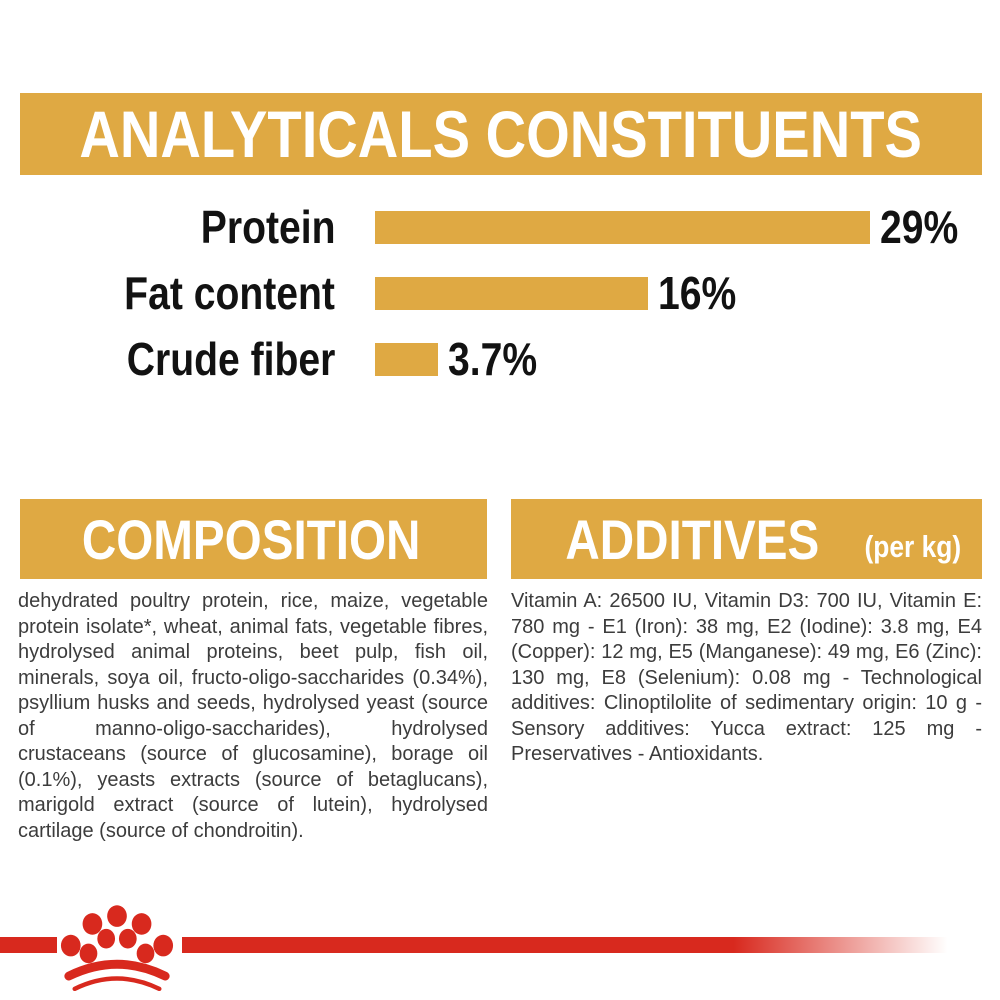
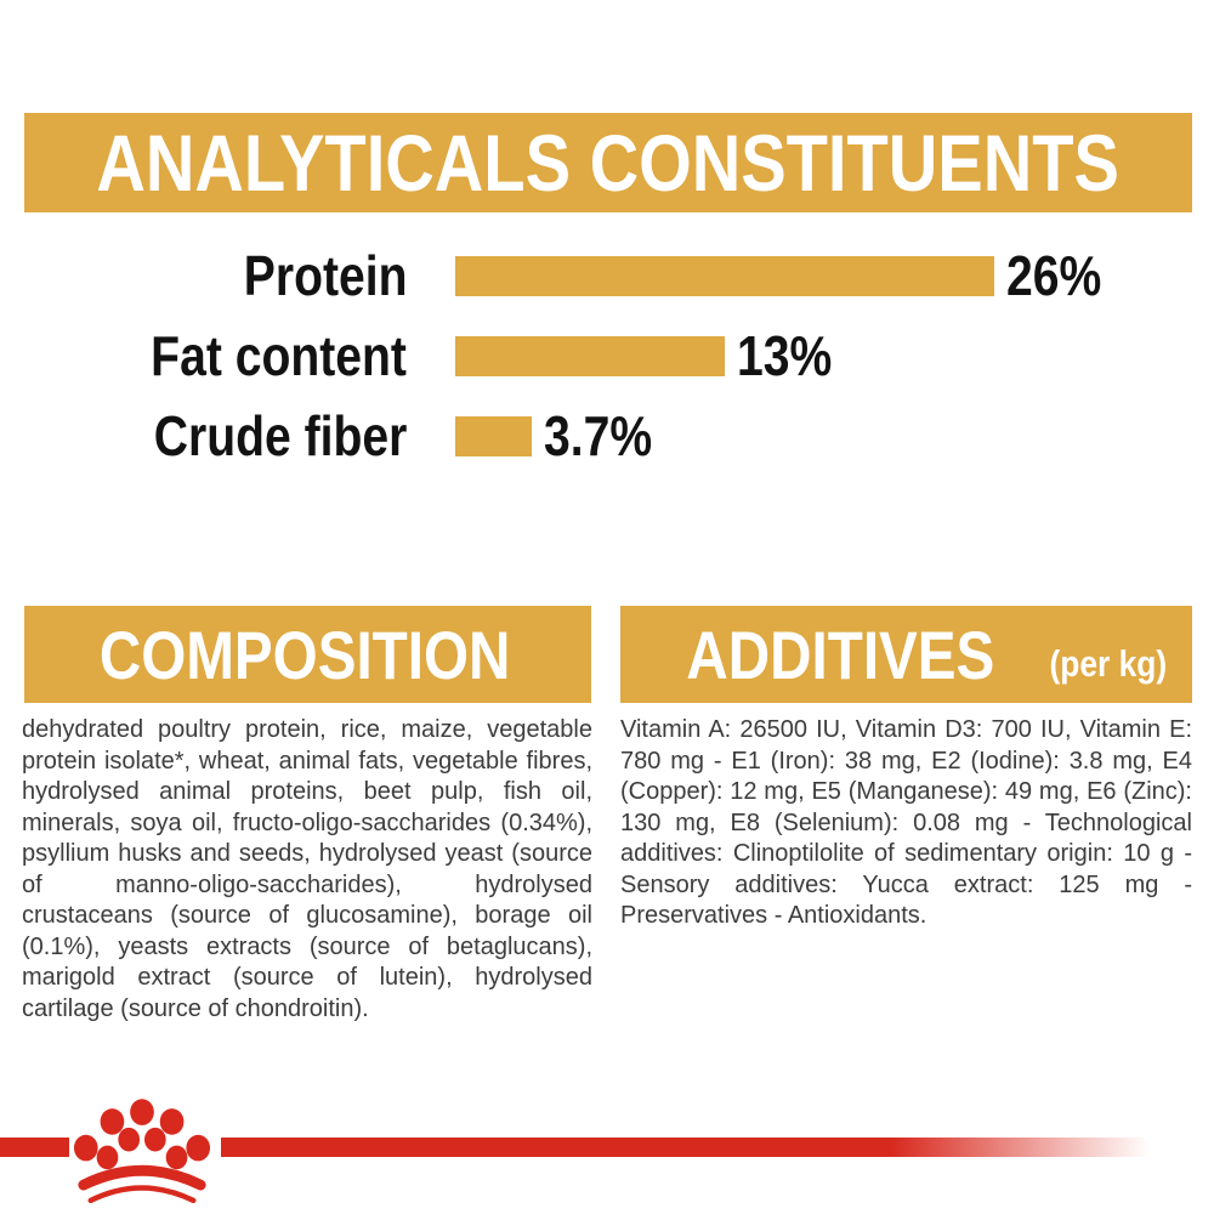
Protein: 29% -> 26%
Fat content: 16% -> 13%
